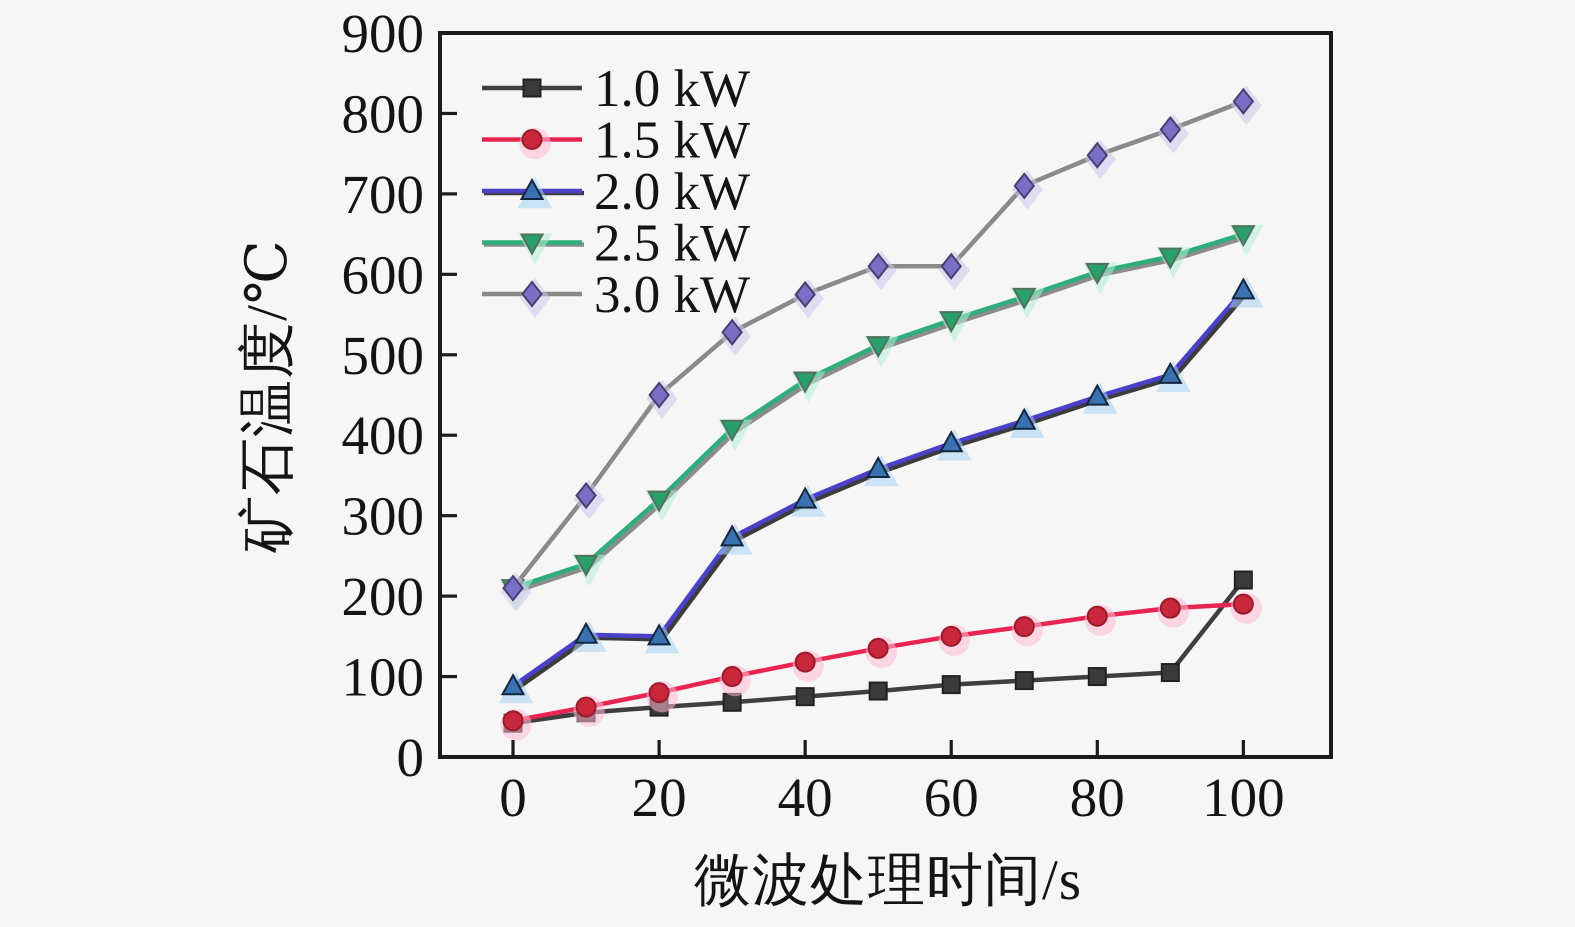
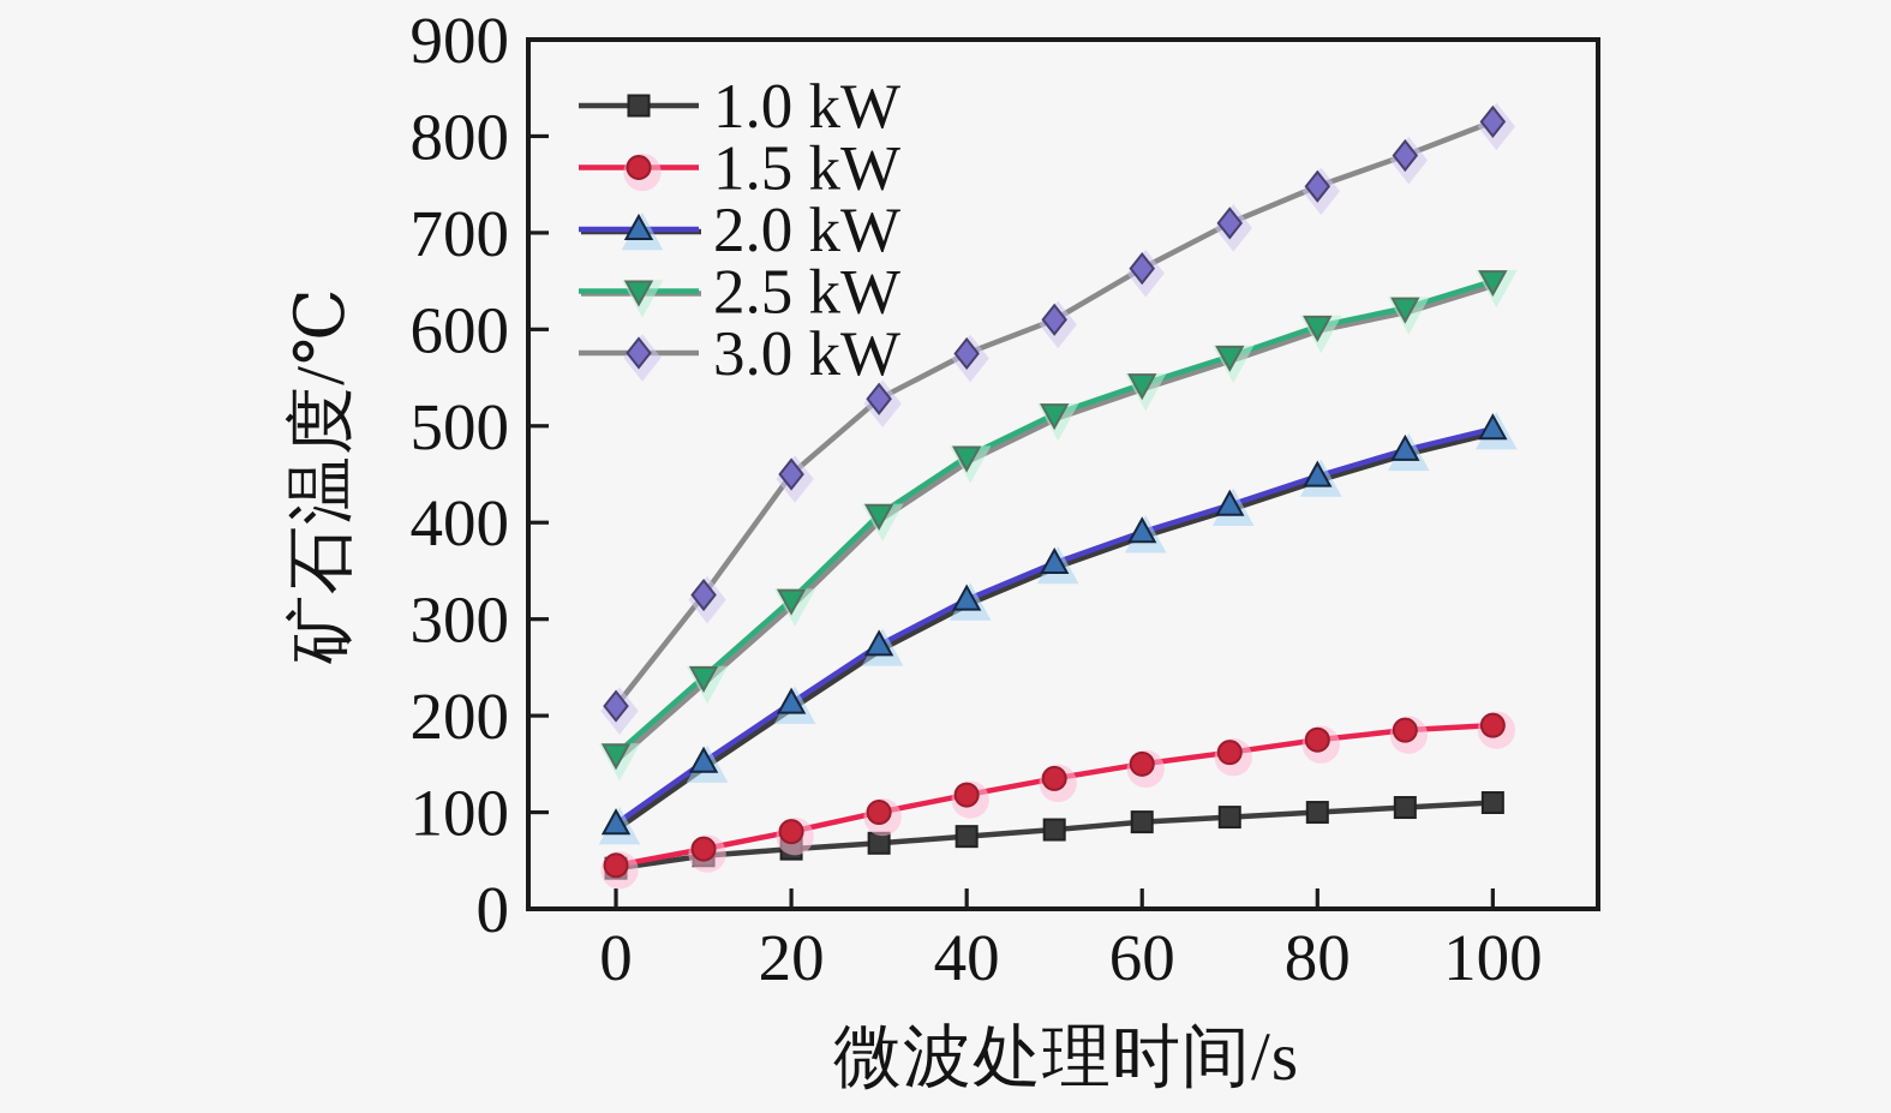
2.5 kW/0: 210 -> 160
2.0 kW/20: 150 -> 210
3.0 kW/60: 610 -> 660
1.0 kW/100: 220 -> 110
2.0 kW/100: 580 -> 500
